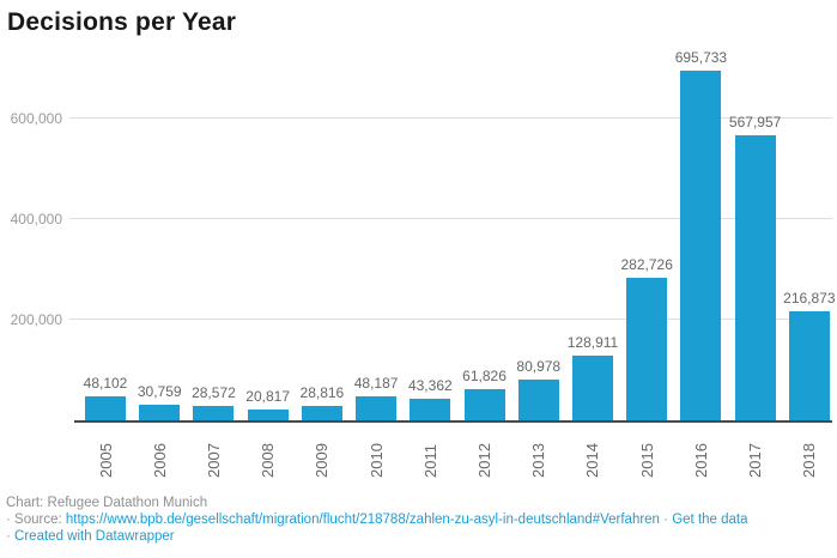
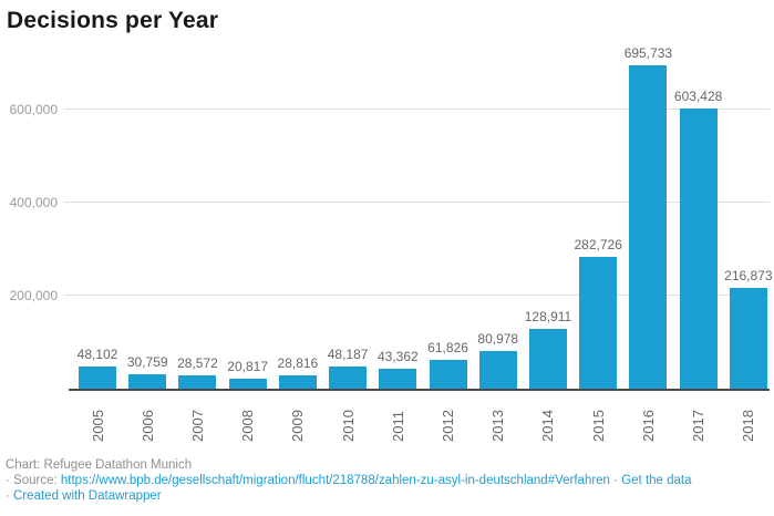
2017: 567,957 -> 603,428
